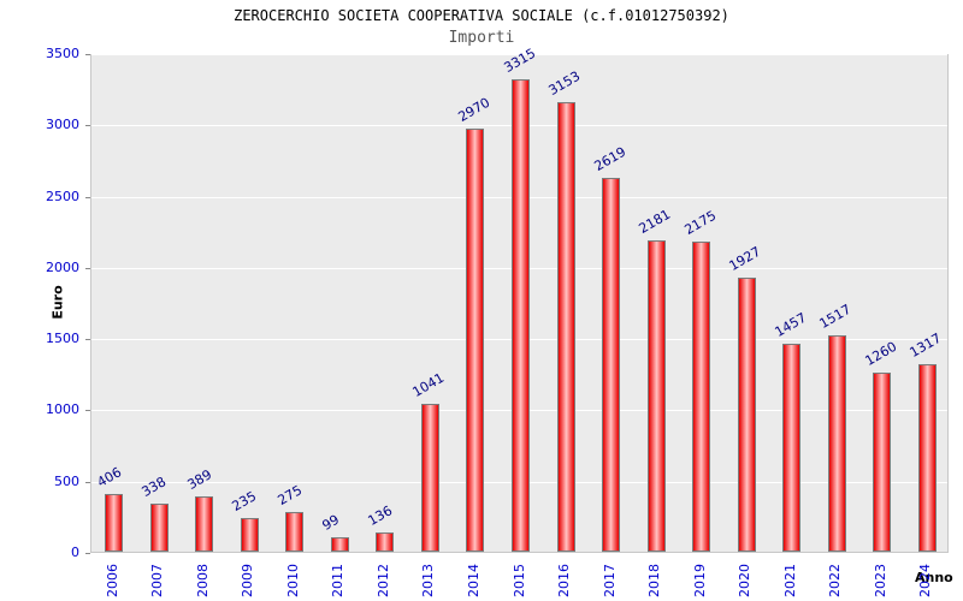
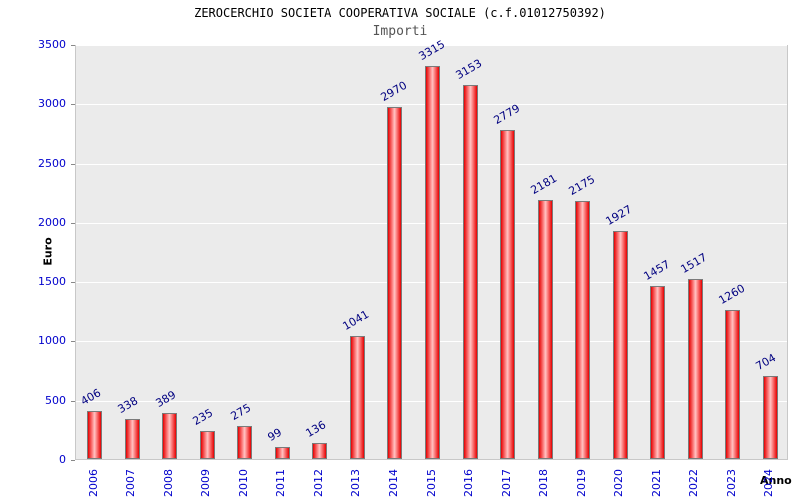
2017: 2619 -> 2779
2024: 1317 -> 704
